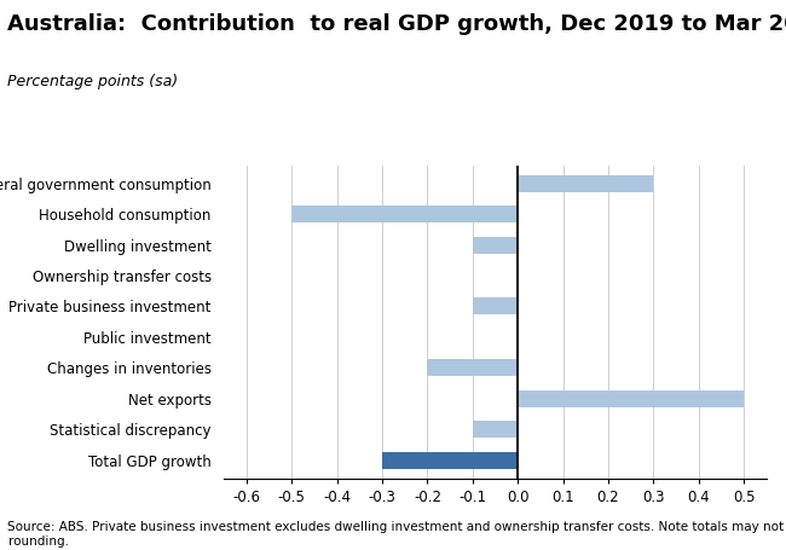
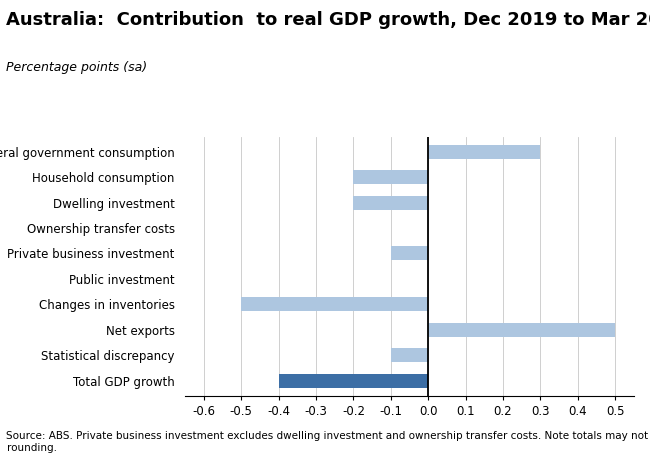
Household consumption: -0.5 -> -0.2
Dwelling investment: -0.1 -> -0.2
Changes in inventories: -0.2 -> -0.5
Total GDP growth: -0.3 -> -0.4
